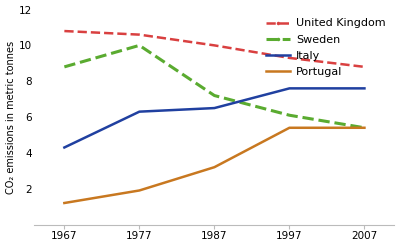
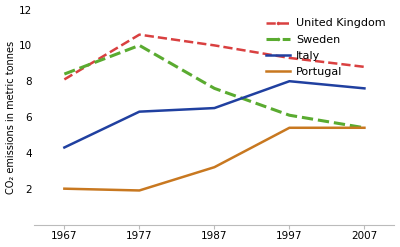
United Kingdom/1967: 10.8 -> 8.1
Sweden/1967: 8.8 -> 8.4
Portugal/1967: 1.2 -> 2.0
Sweden/1987: 7.2 -> 7.6
Italy/1997: 7.6 -> 8.0
